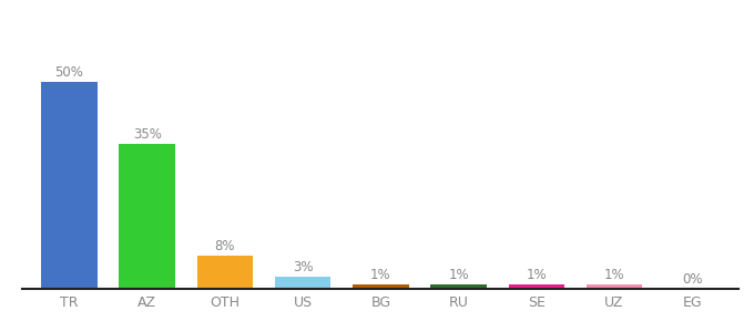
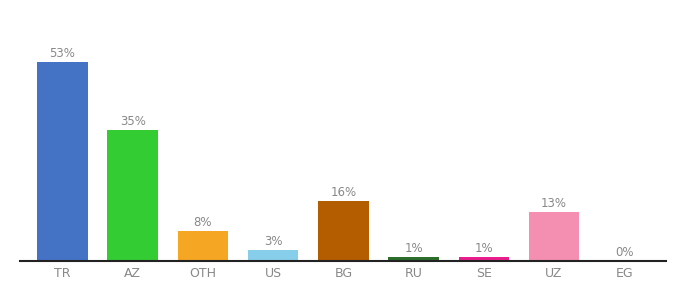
TR: 50% -> 53%
BG: 1% -> 16%
UZ: 1% -> 13%
